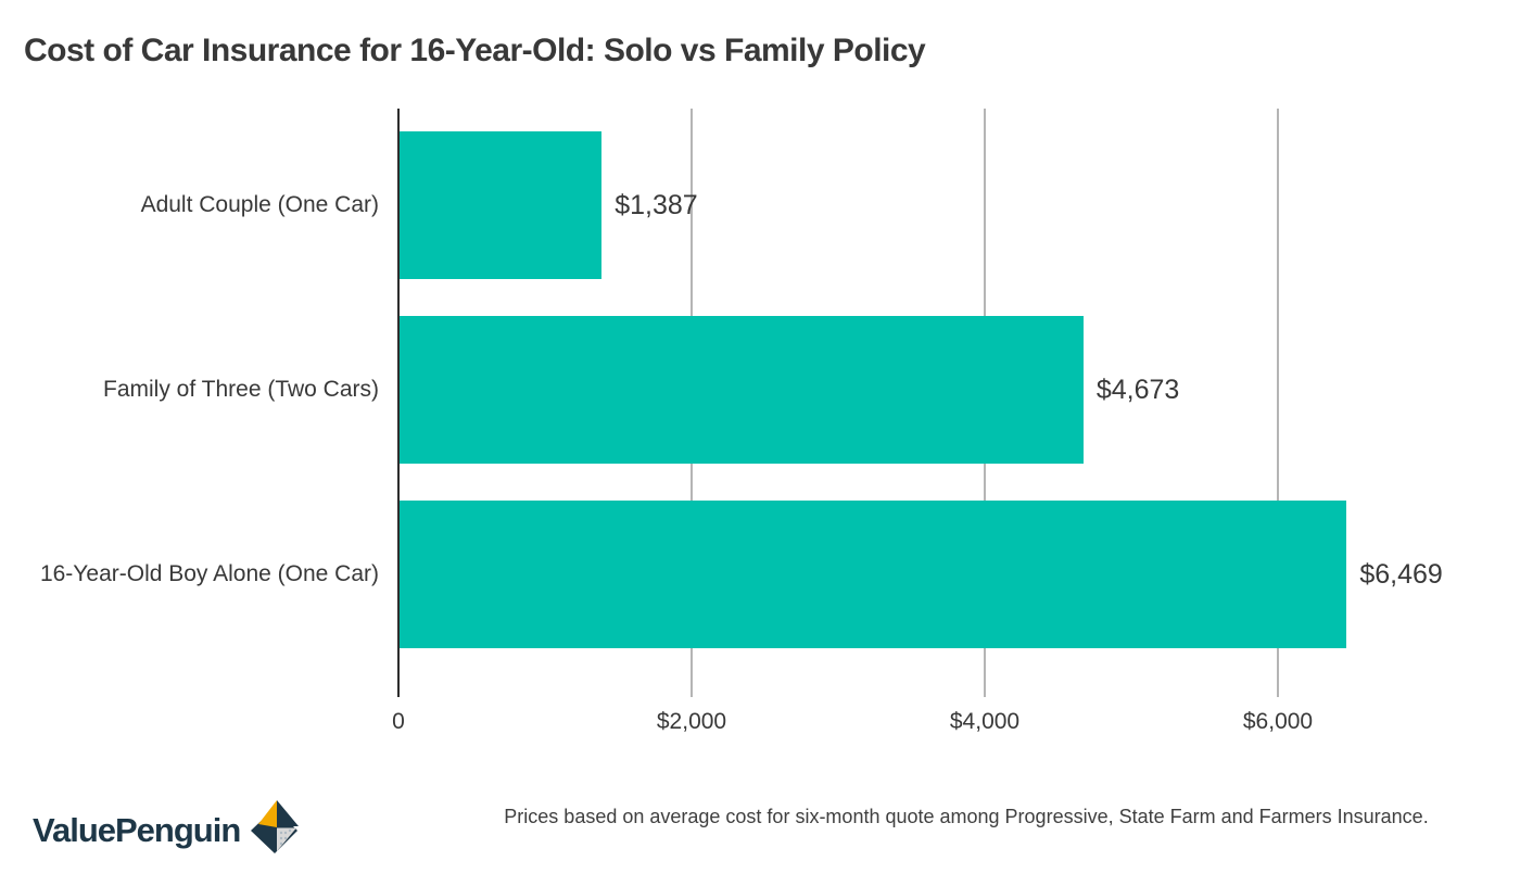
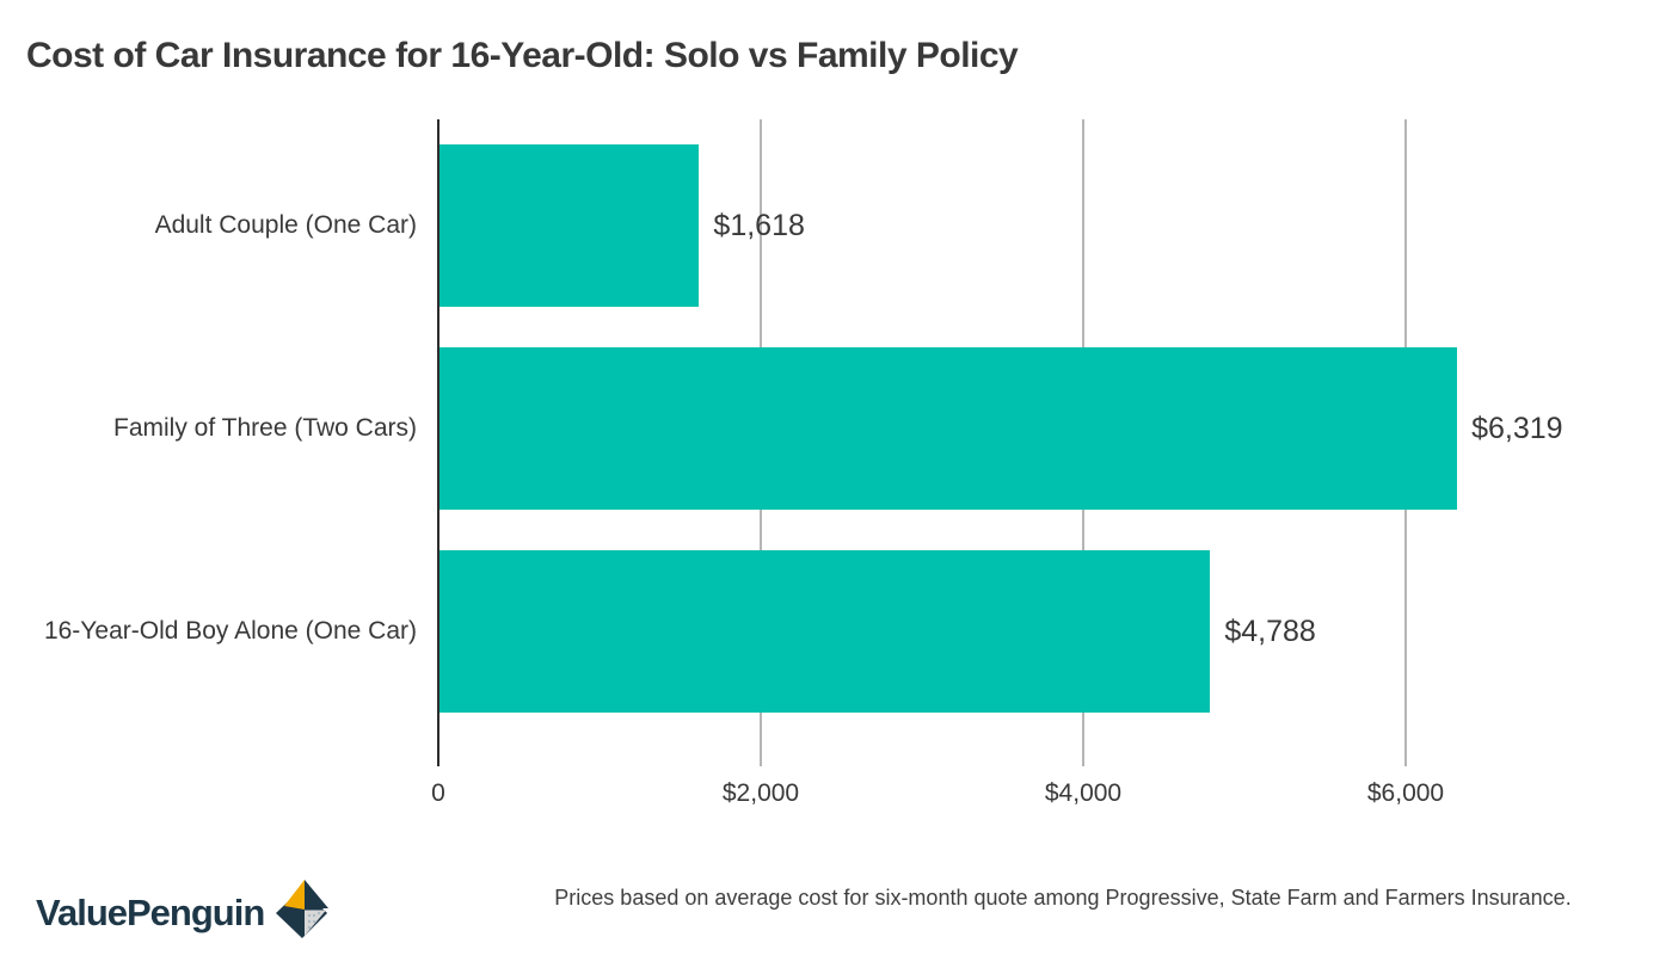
Adult Couple (One Car): $1,387 -> $1,618
Family of Three (Two Cars): $4,673 -> $6,319
16-Year-Old Boy Alone (One Car): $6,469 -> $4,788
